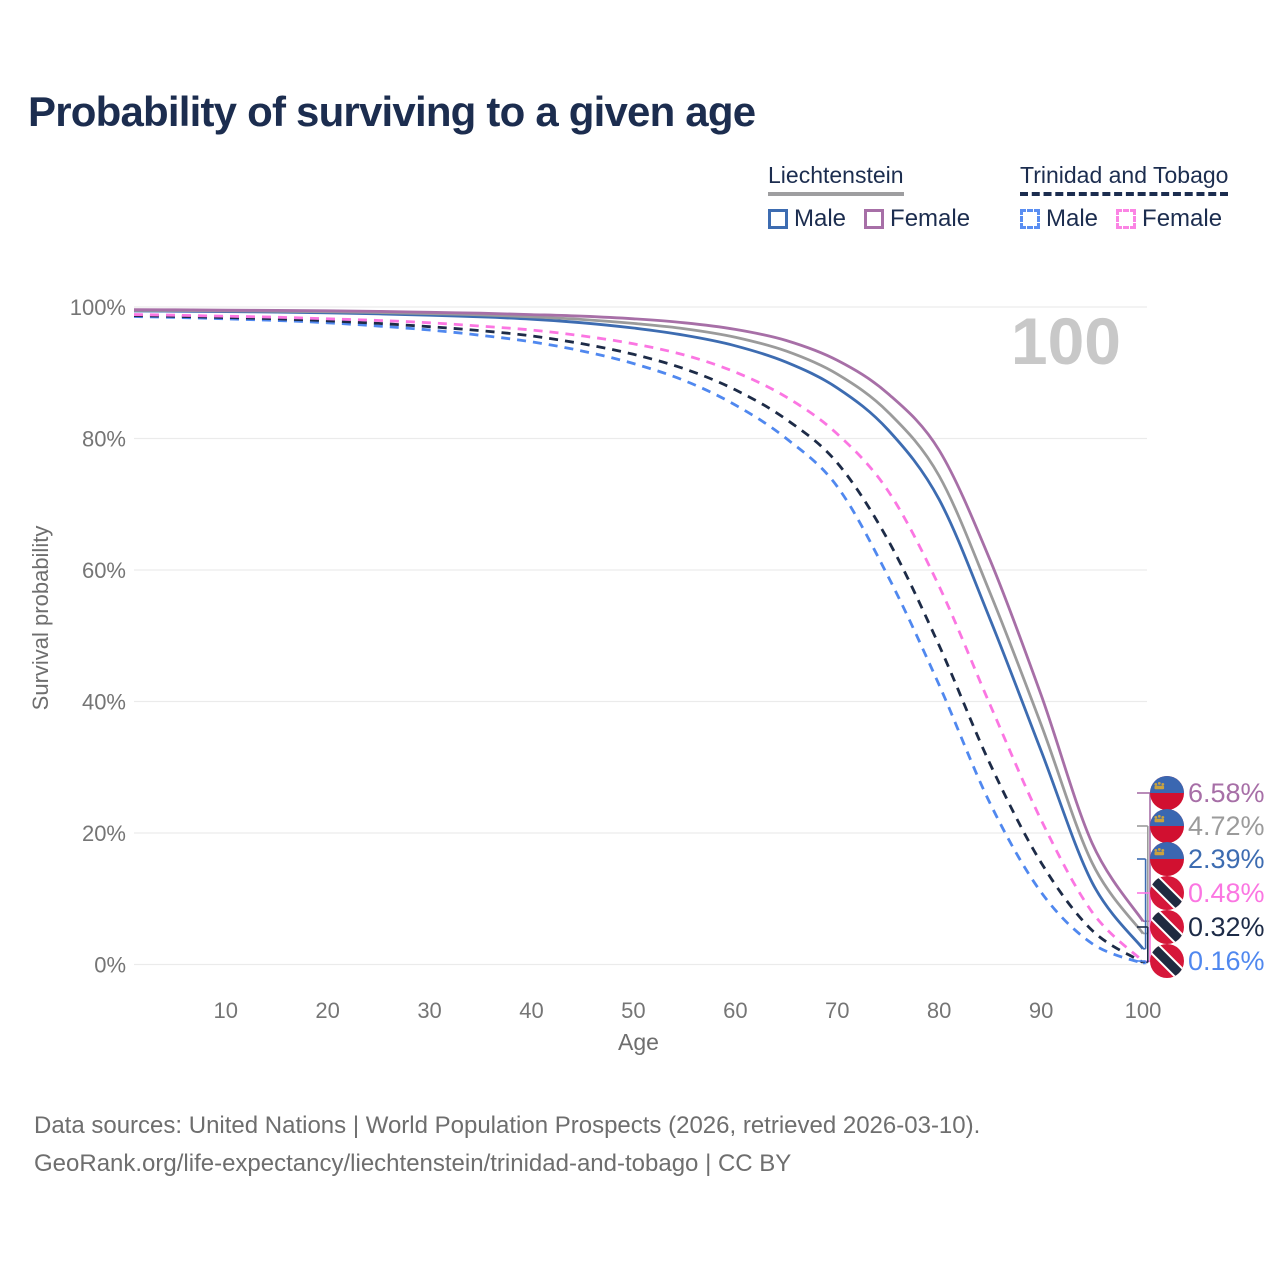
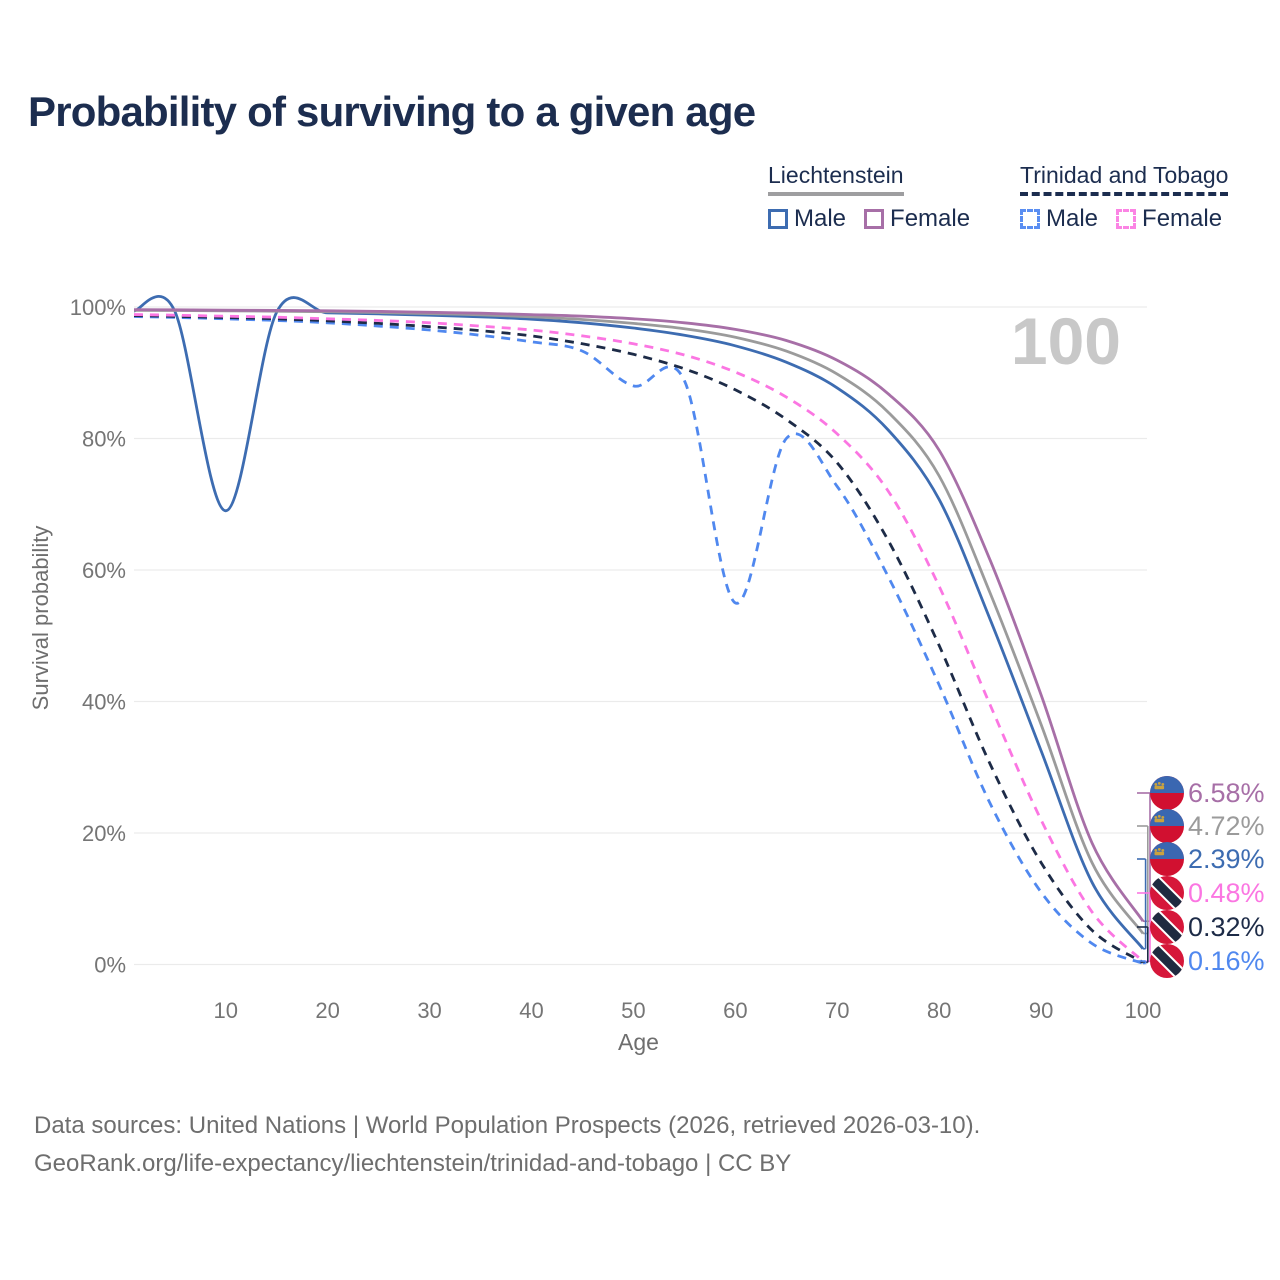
Liechtenstein Male/10: 99% -> 69%
Trinidad and Tobago Male/50: 91% -> 88%
Trinidad and Tobago Male/60: 85% -> 55%
